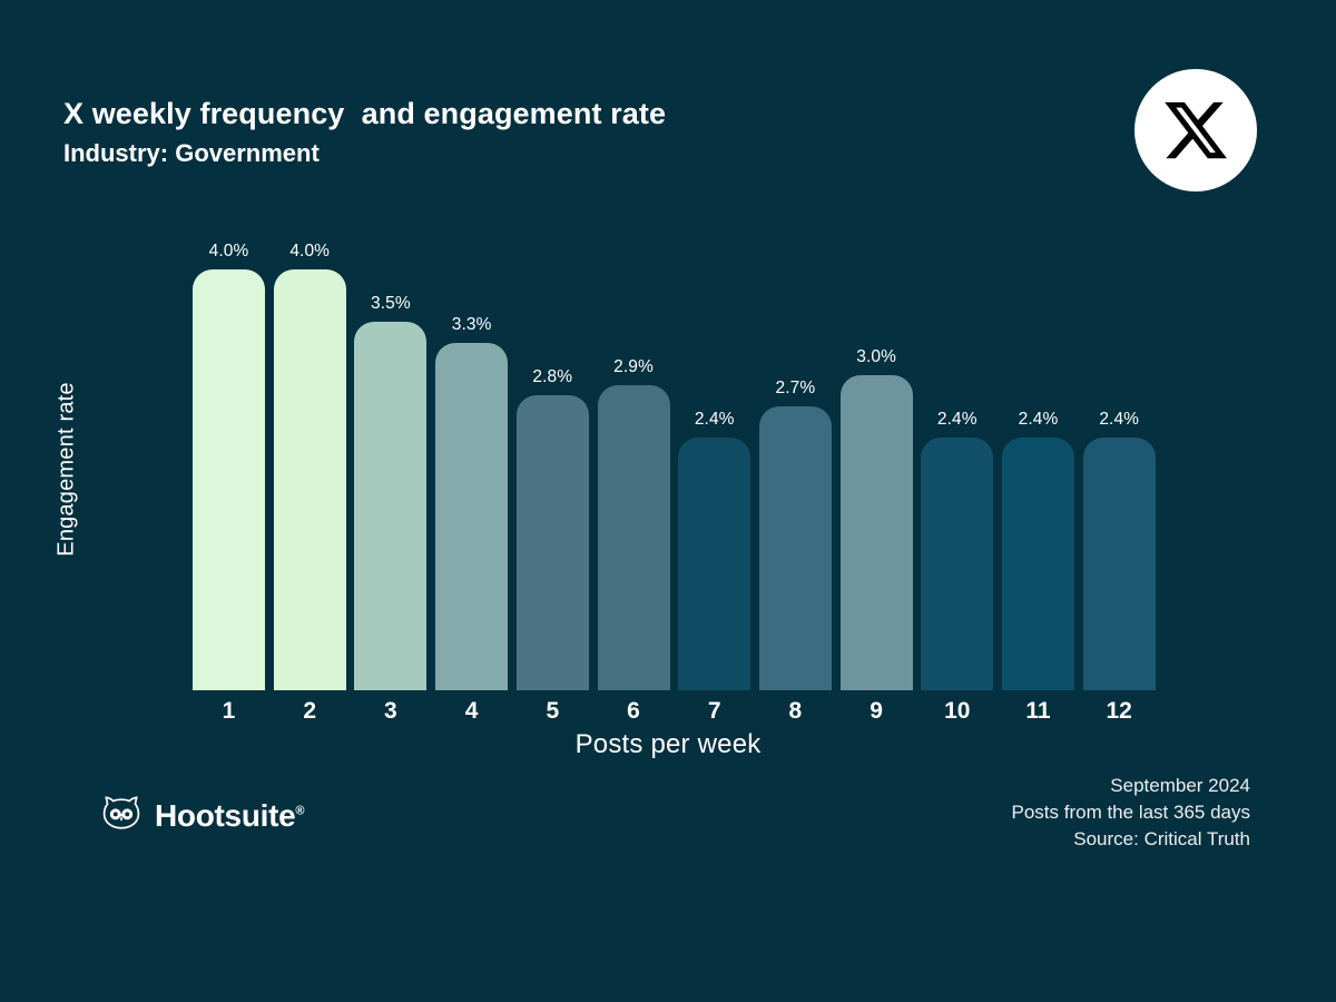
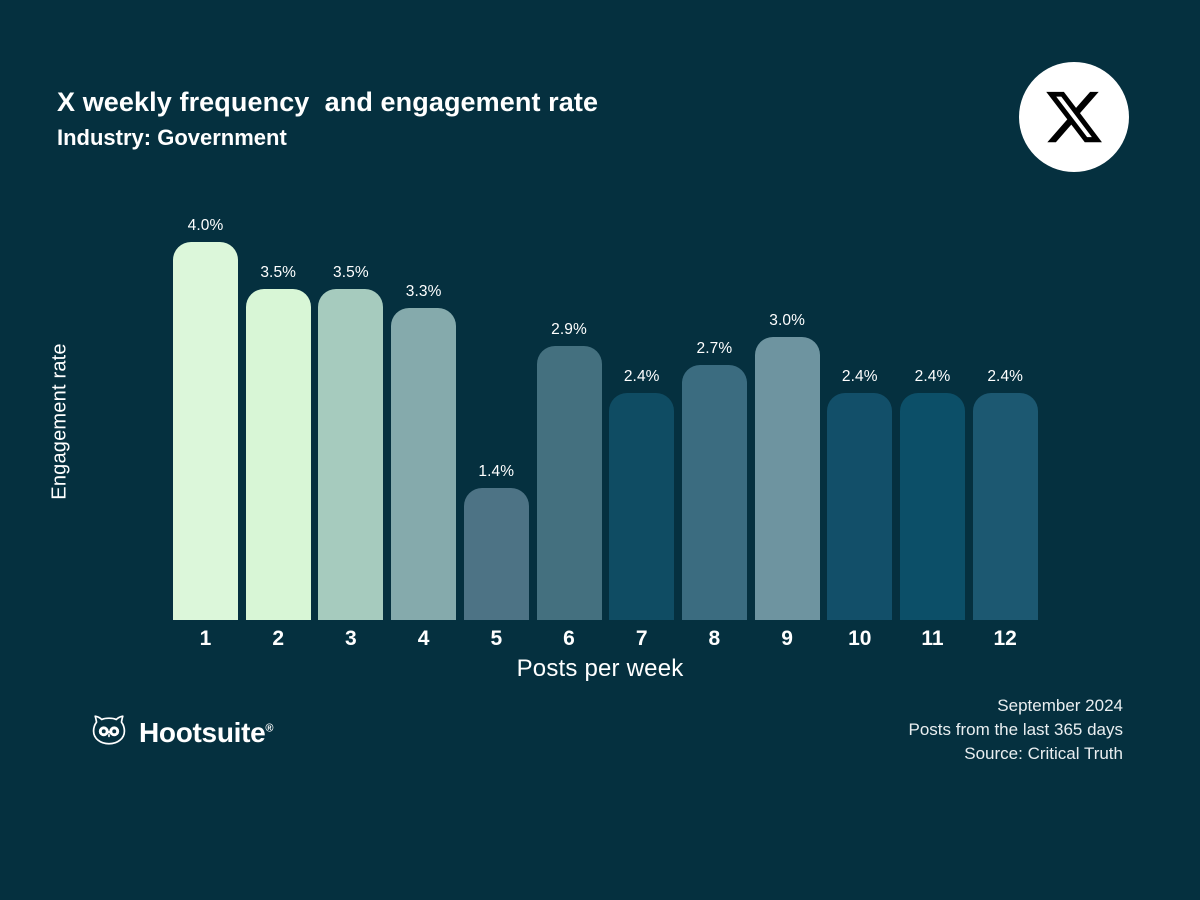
2: 4.0% -> 3.5%
5: 2.8% -> 1.4%
